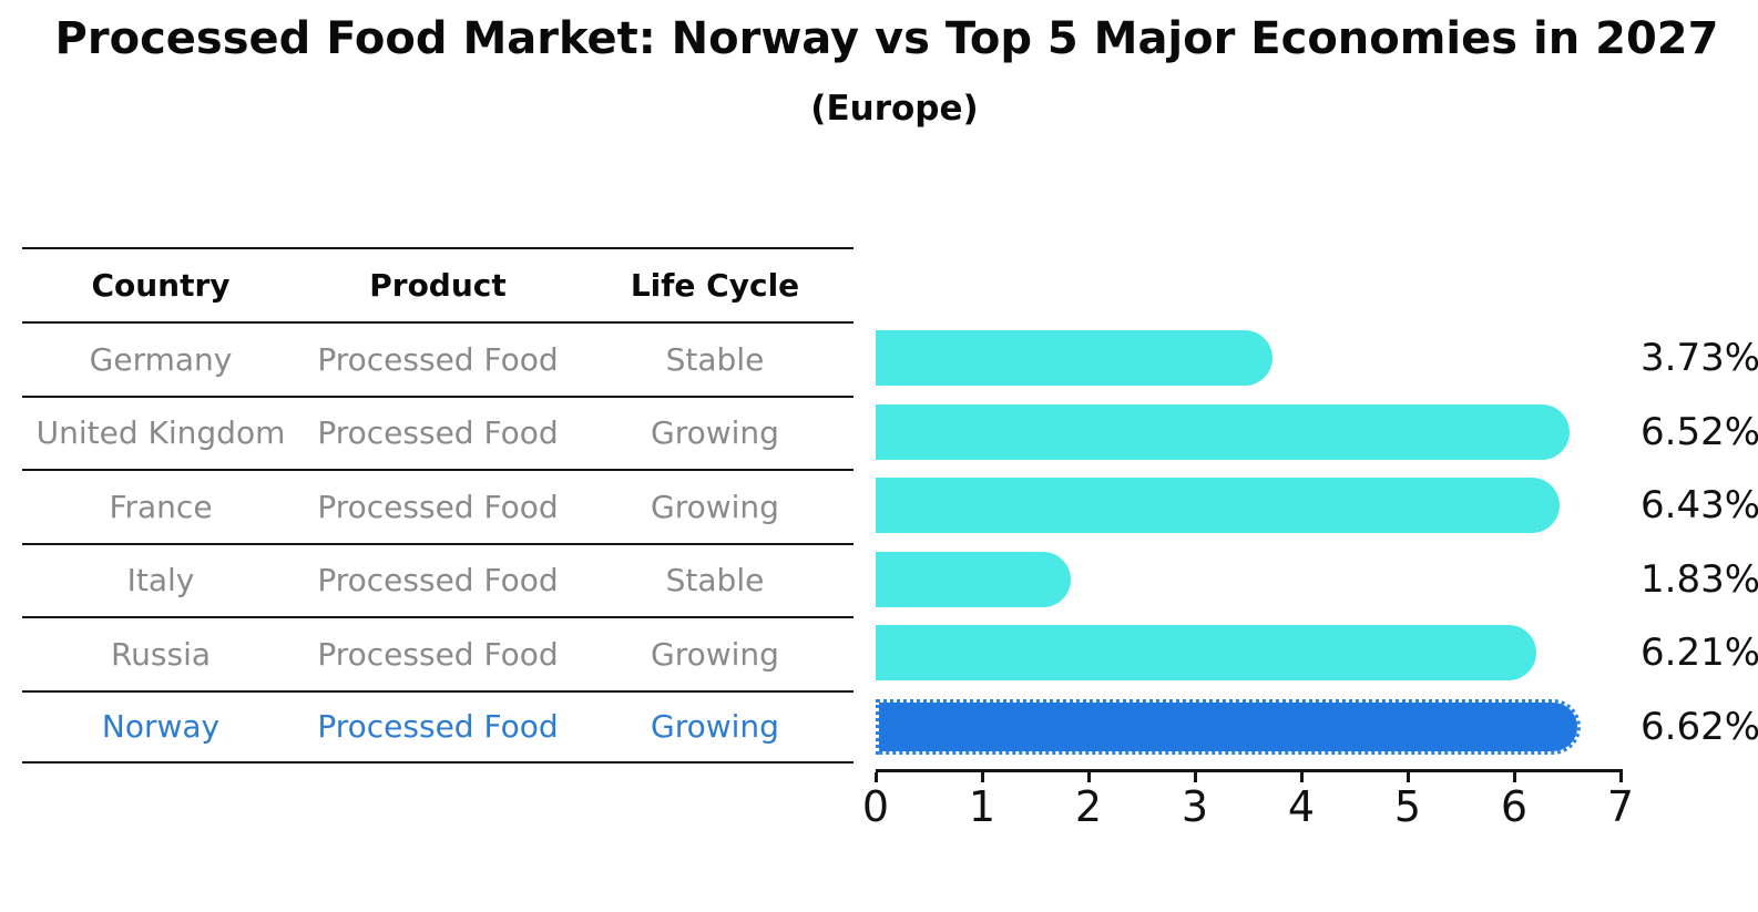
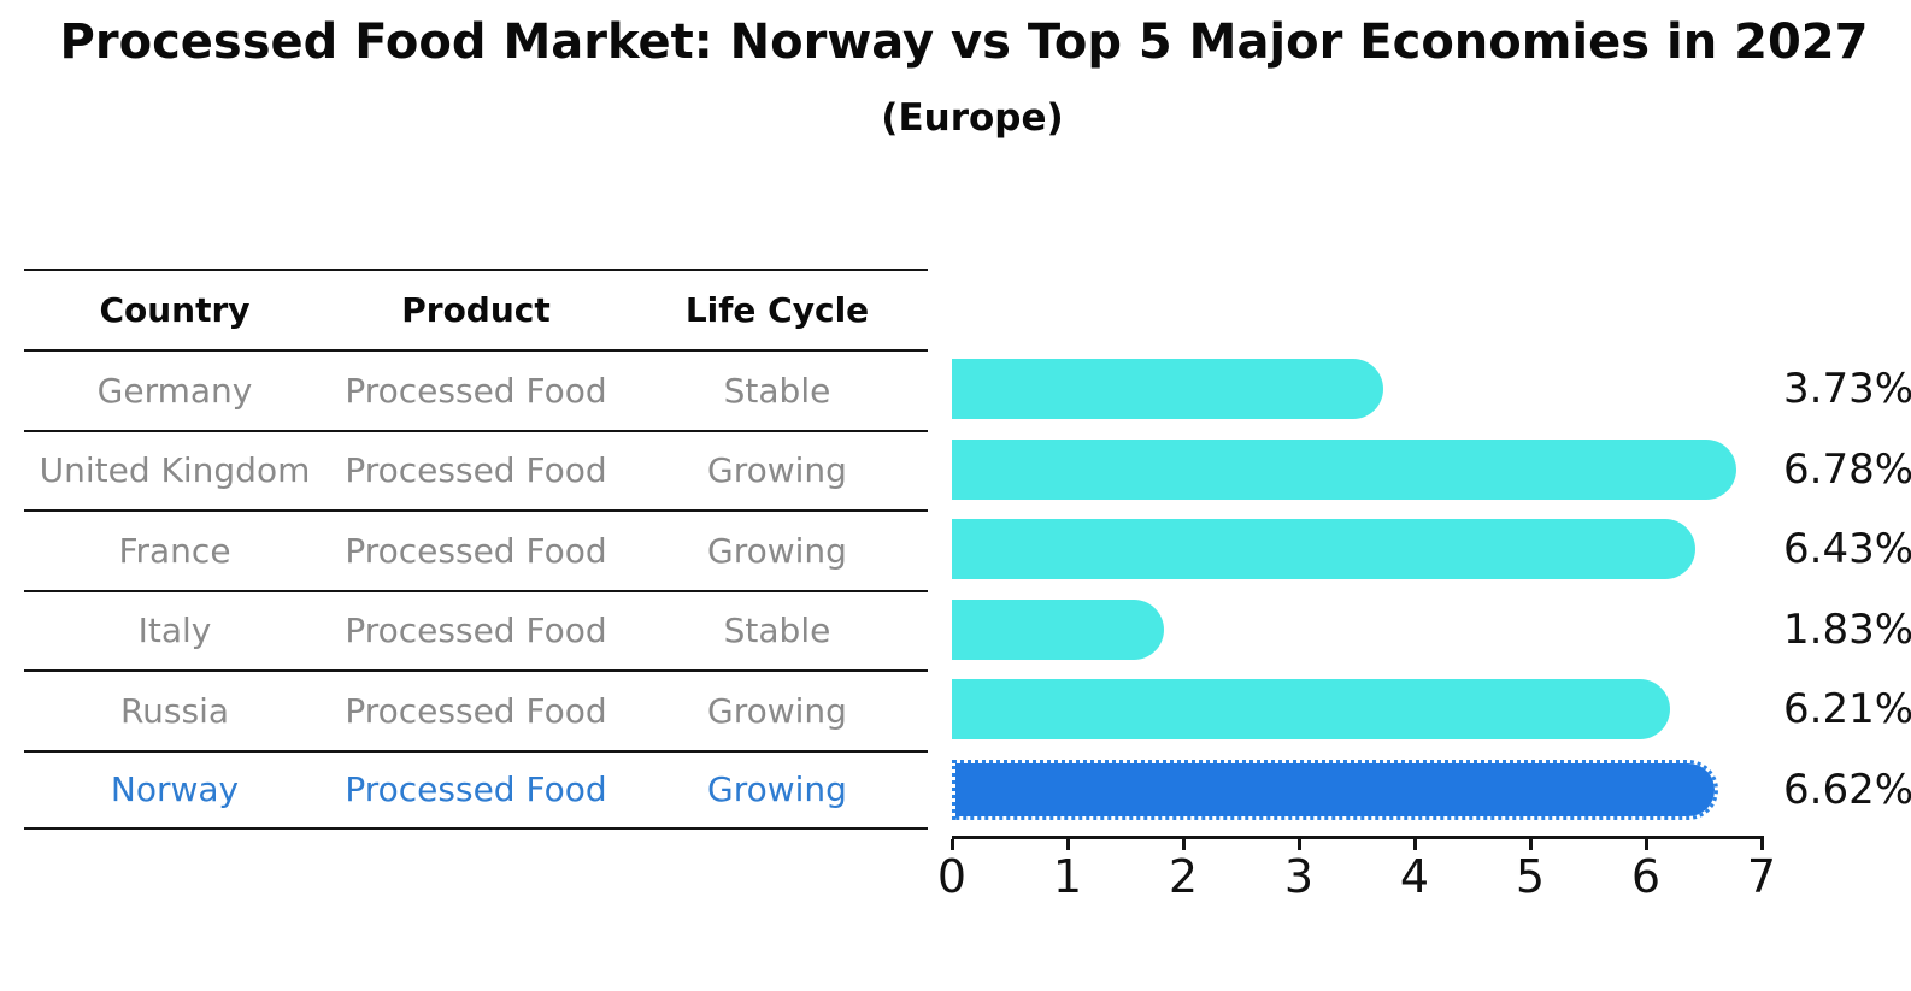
United Kingdom: 6.52% -> 6.78%
